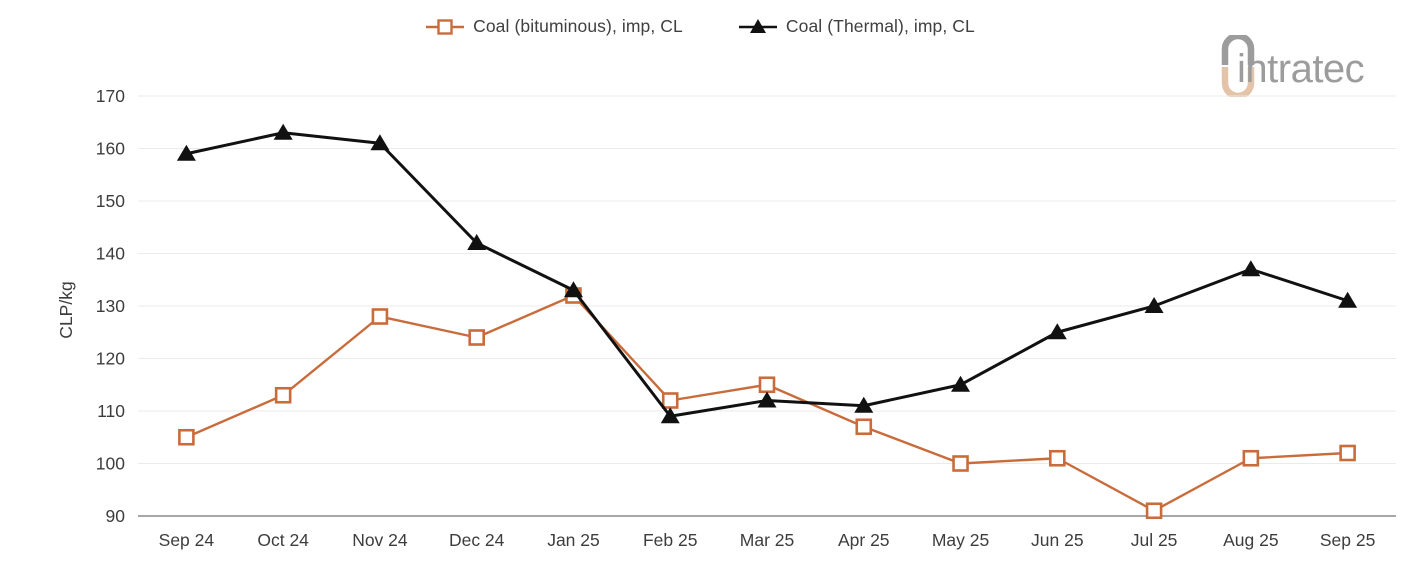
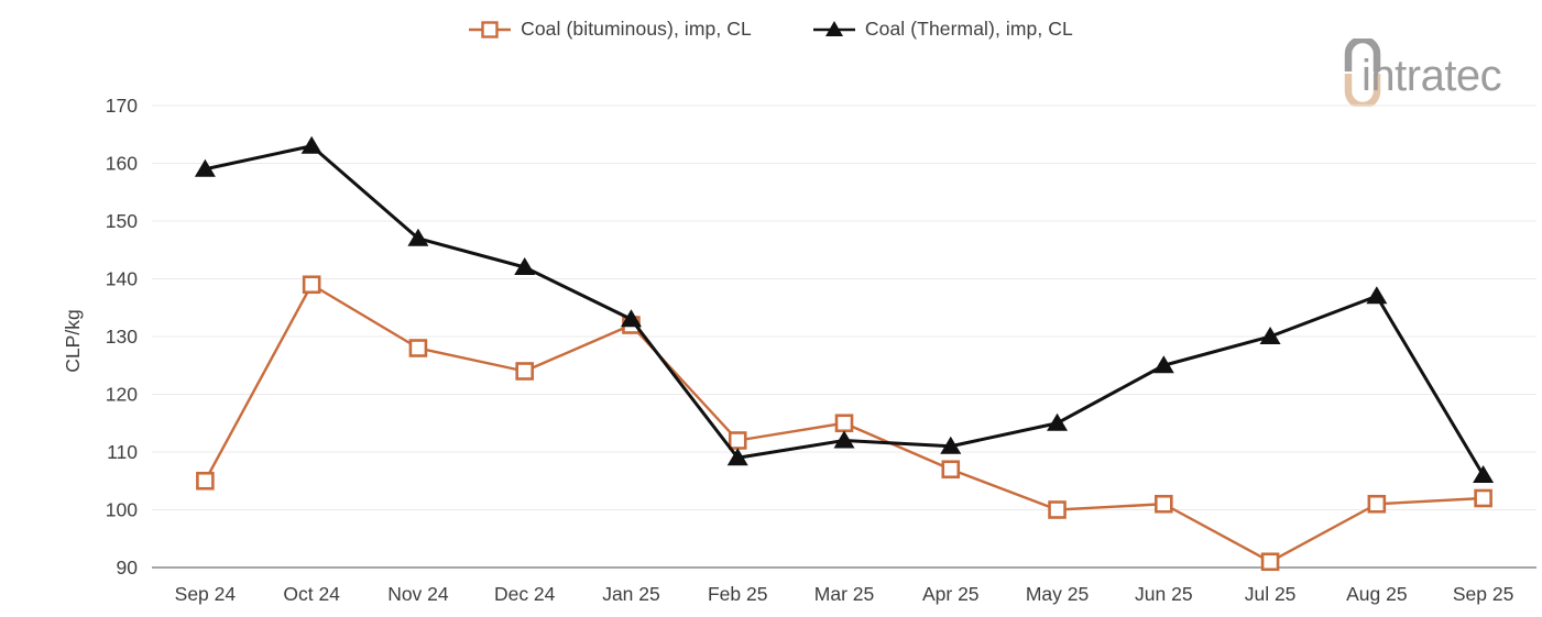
Coal (bituminous), imp, CL/Oct 24: 113 -> 139
Coal (Thermal), imp, CL/Nov 24: 161 -> 147
Coal (Thermal), imp, CL/Sep 25: 131 -> 106
